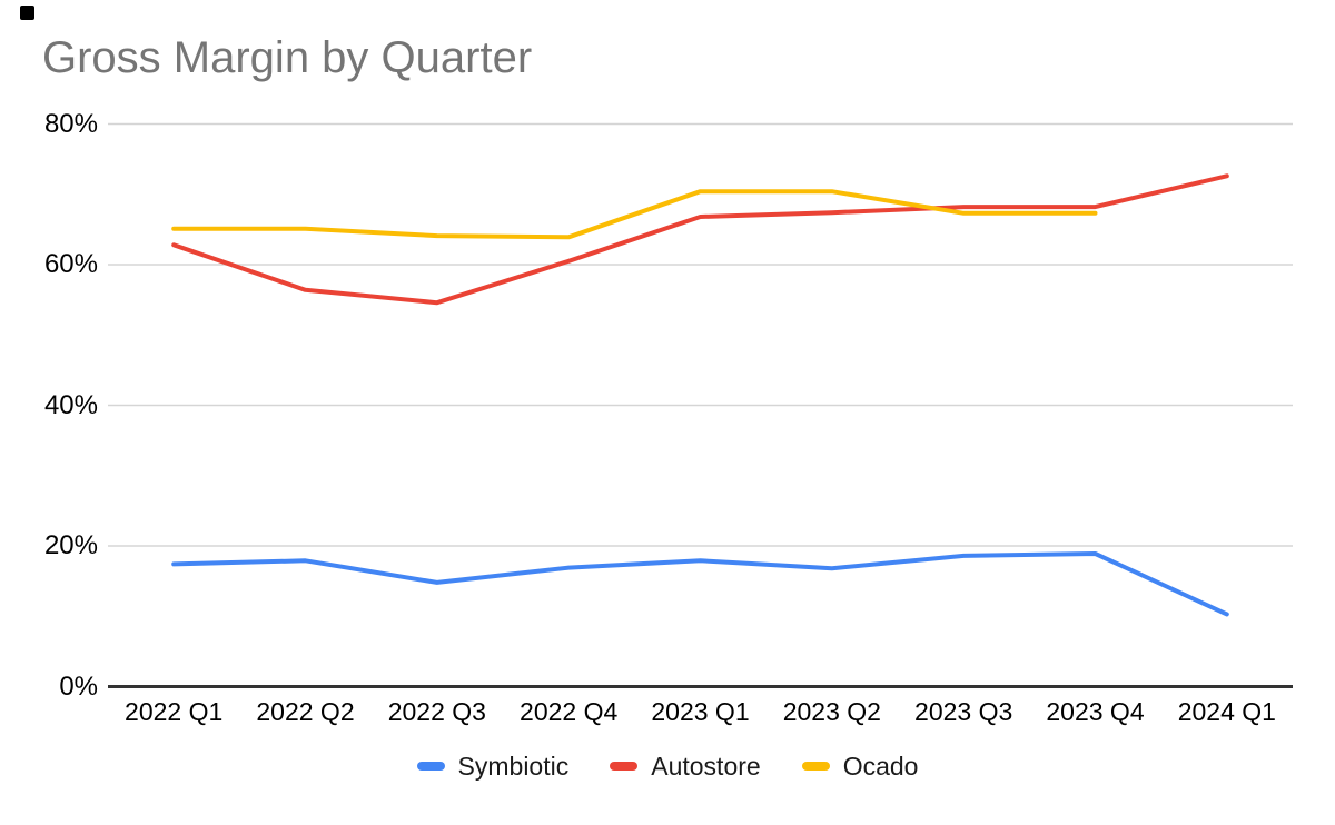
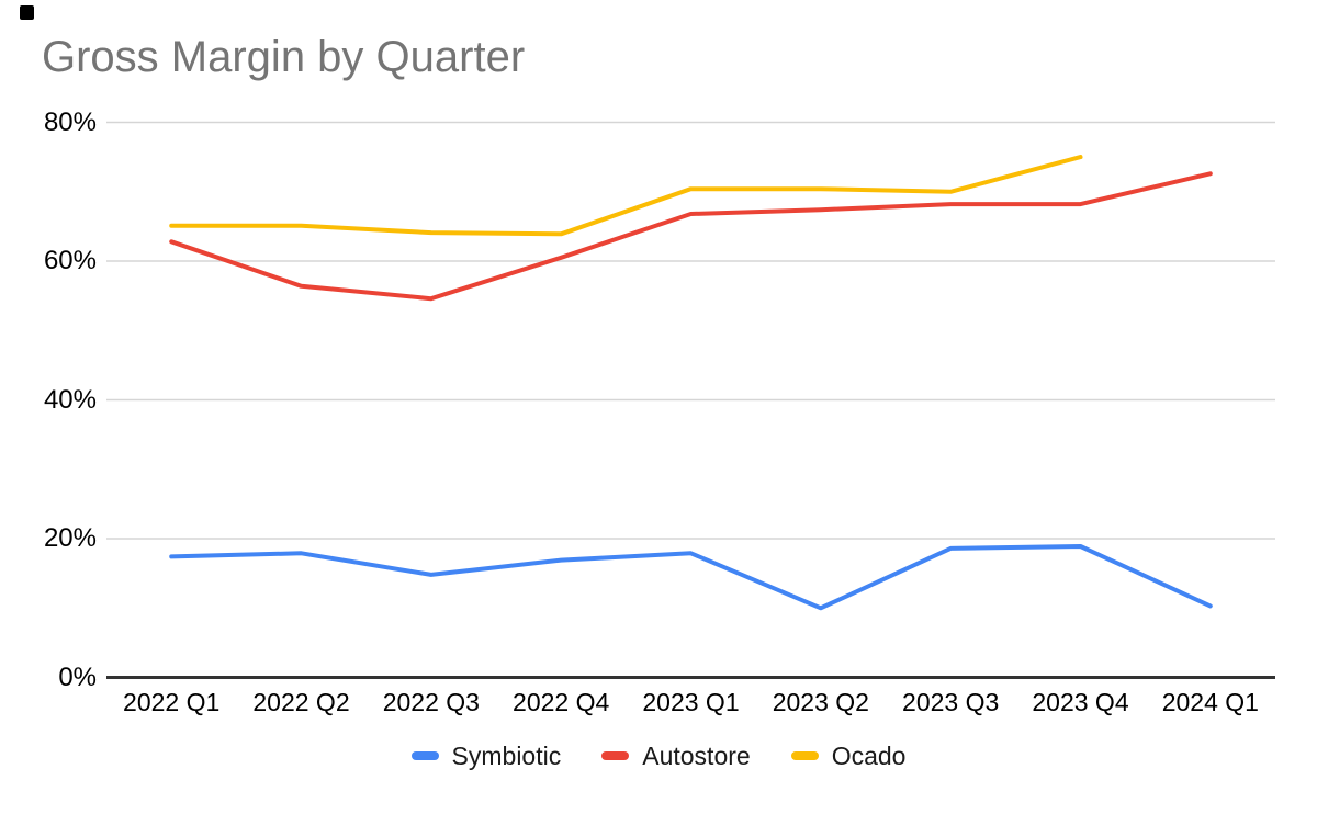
Symbiotic/2023 Q2: 17% -> 10%
Ocado/2023 Q3: 67% -> 70%
Ocado/2023 Q4: 67% -> 75%
